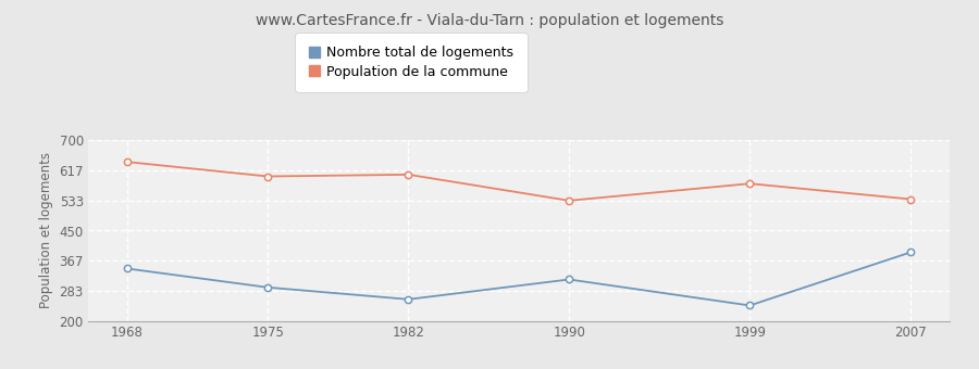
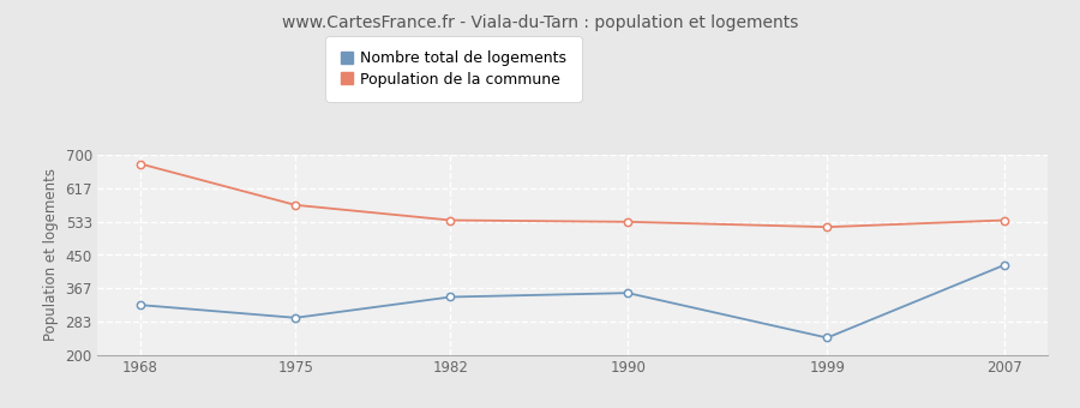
Population de la commune/1968: 640 -> 678
Nombre total de logements/1968: 345 -> 325
Population de la commune/1975: 600 -> 575
Population de la commune/1982: 605 -> 537
Nombre total de logements/1982: 260 -> 345
Nombre total de logements/1990: 315 -> 355
Population de la commune/1999: 580 -> 520
Nombre total de logements/2007: 390 -> 425
